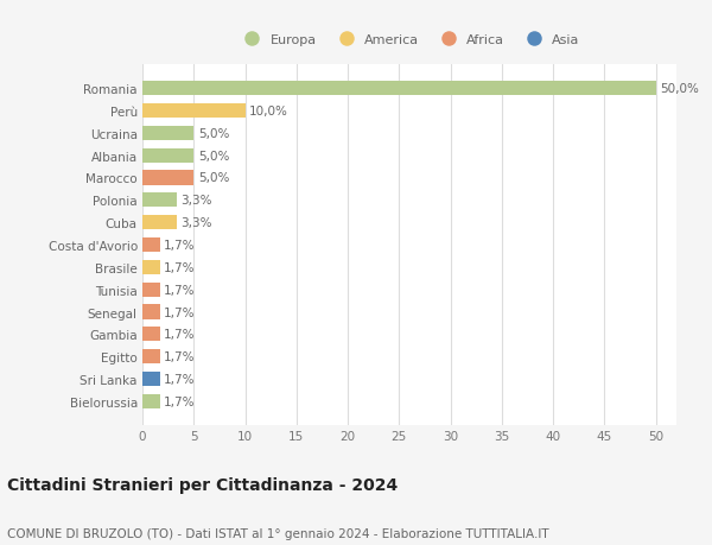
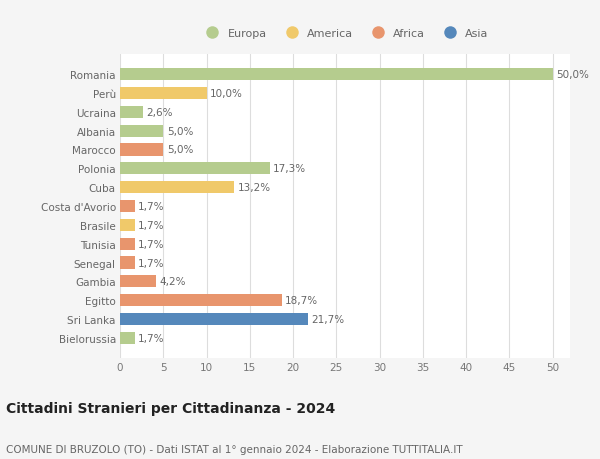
Ucraina: 5,0% -> 2,6%
Polonia: 3,3% -> 17,3%
Cuba: 3,3% -> 13,2%
Gambia: 1,7% -> 4,2%
Egitto: 1,7% -> 18,7%
Sri Lanka: 1,7% -> 21,7%
